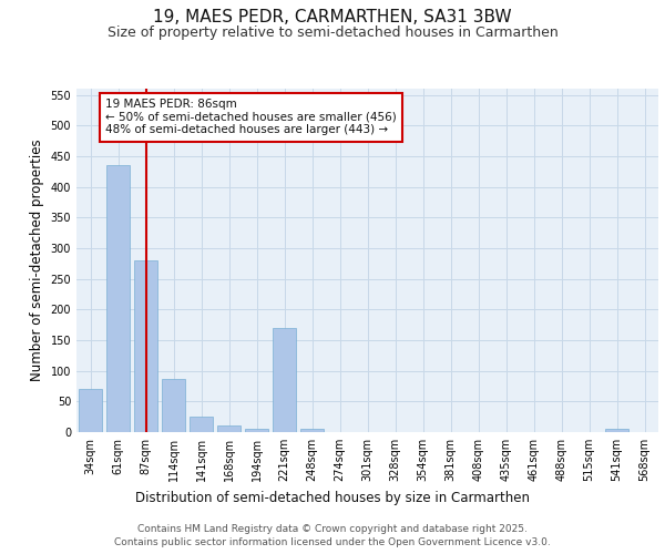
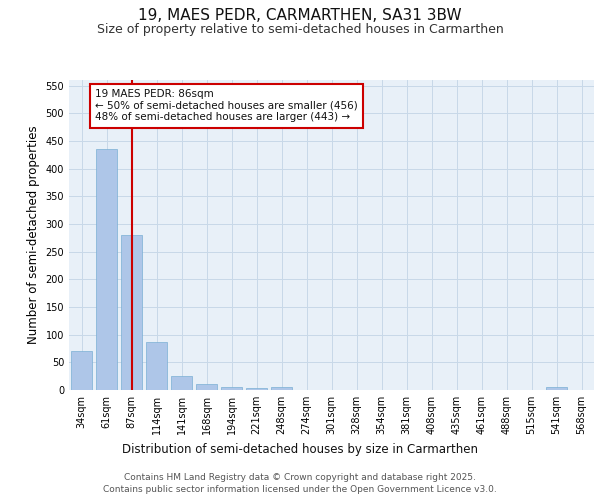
221sqm: 170 -> 4
